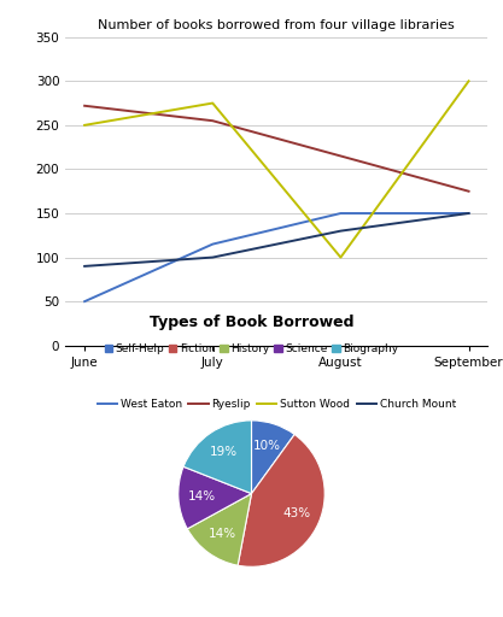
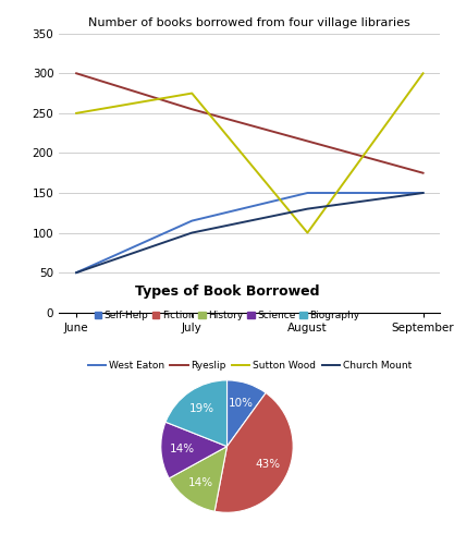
Ryeslip/June: 272 -> 300
Church Mount/June: 90 -> 50
